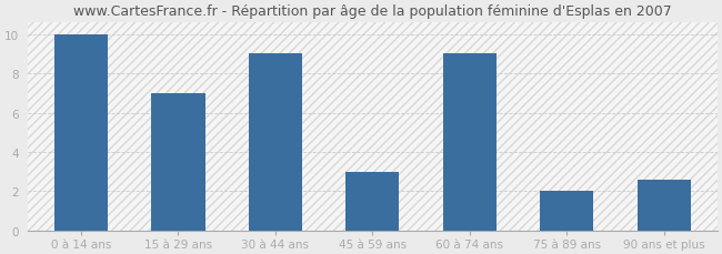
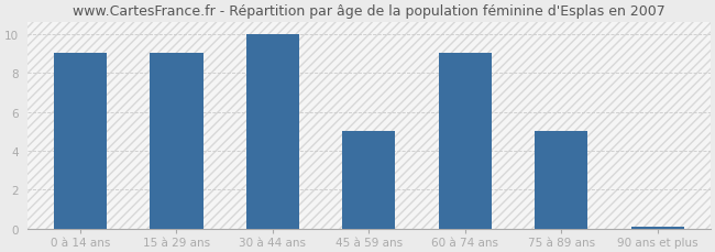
0 à 14 ans: 10.0 -> 9.0
15 à 29 ans: 7.0 -> 9.0
30 à 44 ans: 9.0 -> 10.0
45 à 59 ans: 3.0 -> 5.0
75 à 89 ans: 2.0 -> 5.0
90 ans et plus: 2.6 -> 0.1
